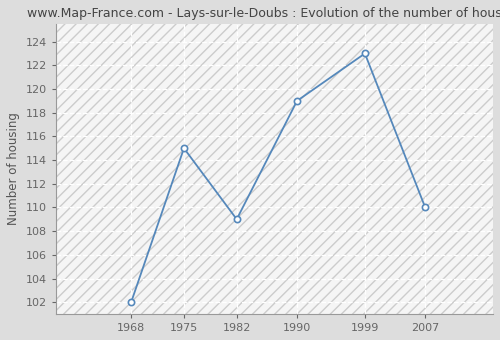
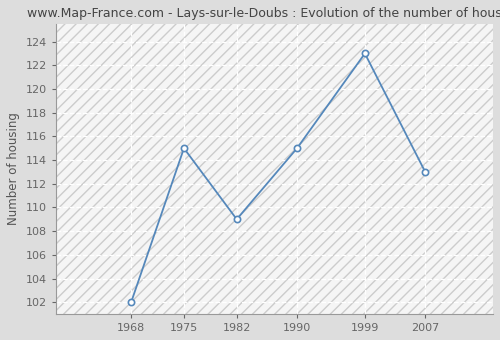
1990: 119 -> 115
2007: 110 -> 113
